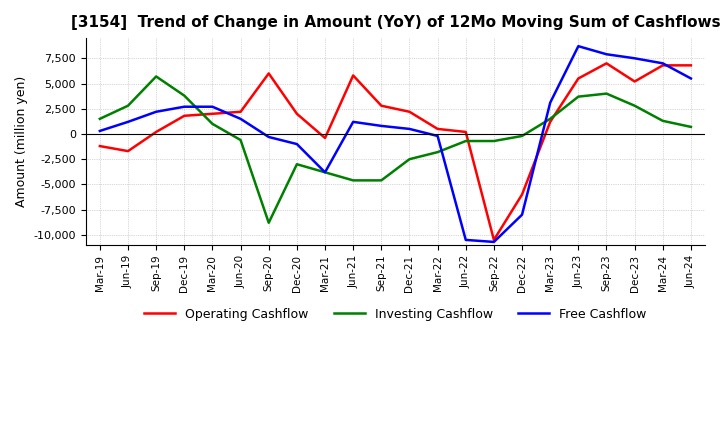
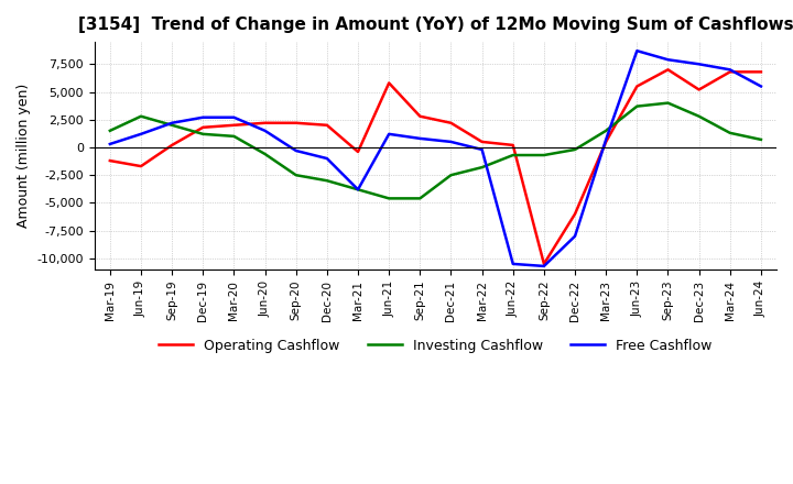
Investing Cashflow/Sep-19: 5,700 -> 2,000
Investing Cashflow/Dec-19: 3,800 -> 1,200
Operating Cashflow/Sep-20: 6,000 -> 2,200
Investing Cashflow/Sep-20: -8,800 -> -2,500
Operating Cashflow/Mar-23: 1,200 -> 500
Free Cashflow/Mar-23: 3,100 -> 700
